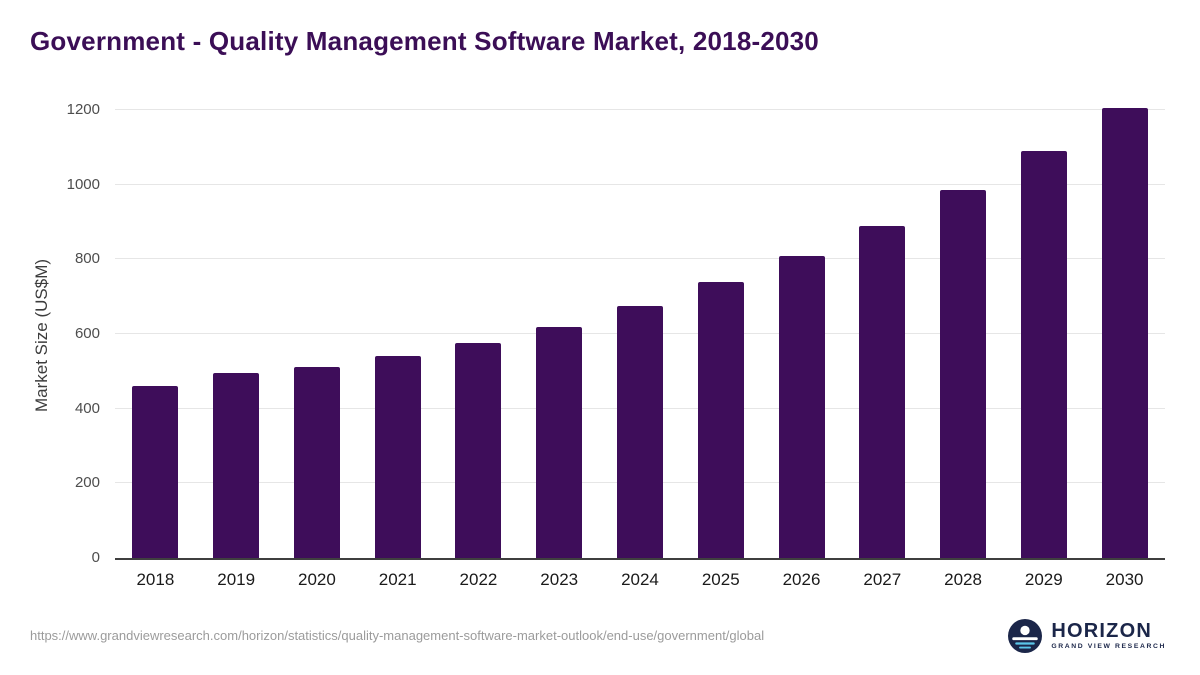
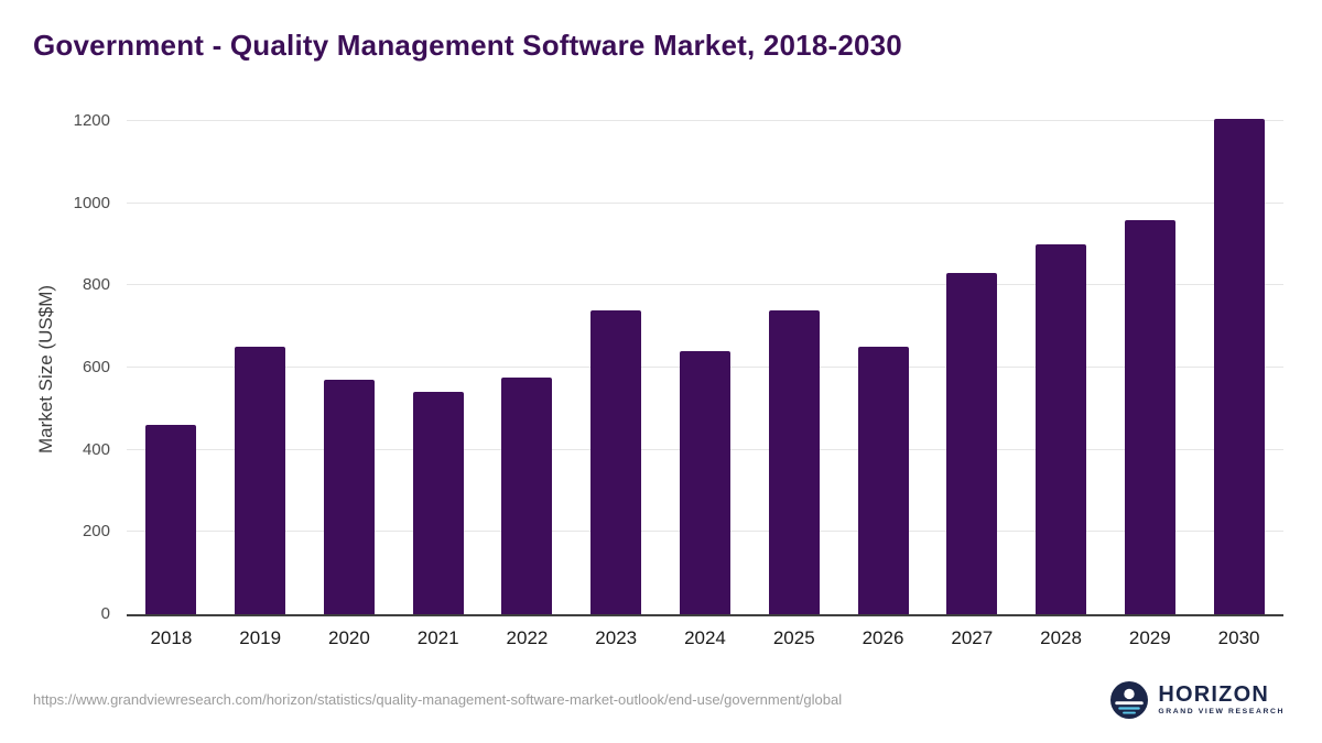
2019: 500 -> 650
2020: 510 -> 570
2023: 620 -> 740
2024: 680 -> 640
2026: 810 -> 650
2027: 890 -> 830
2028: 980 -> 900
2029: 1090 -> 960
